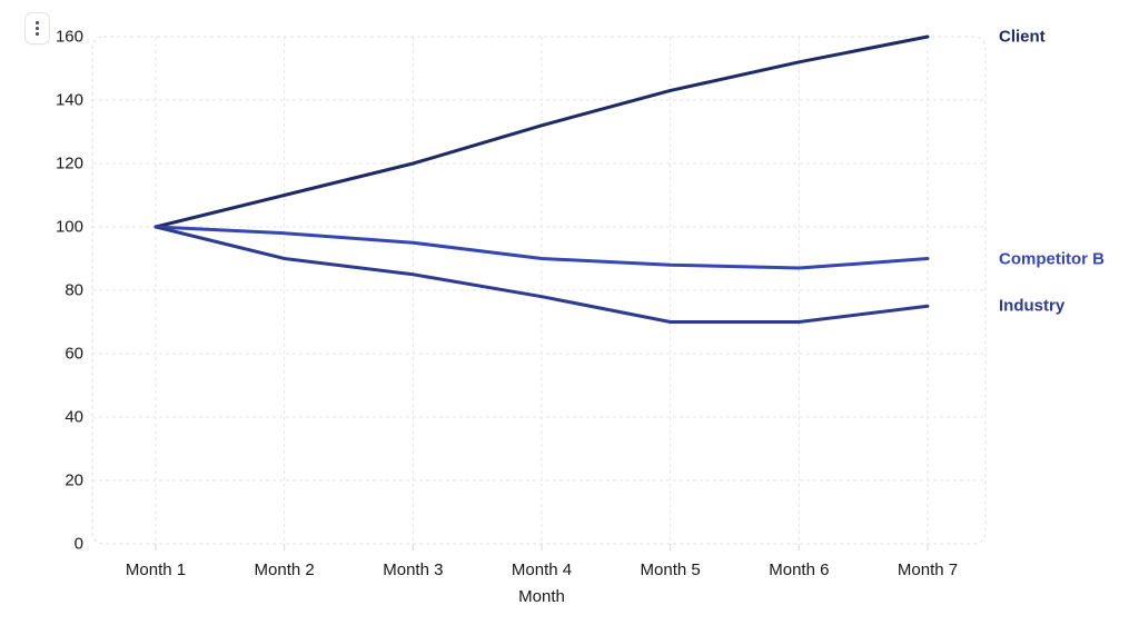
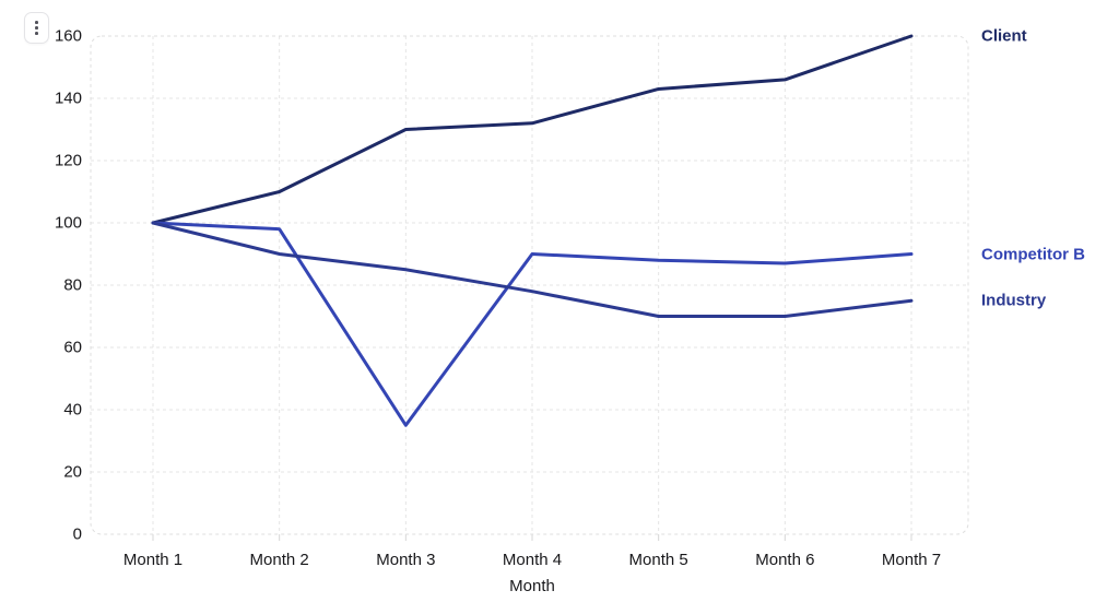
Client/Month 3: 120 -> 130
Competitor B/Month 3: 95 -> 35
Client/Month 6: 152 -> 146
